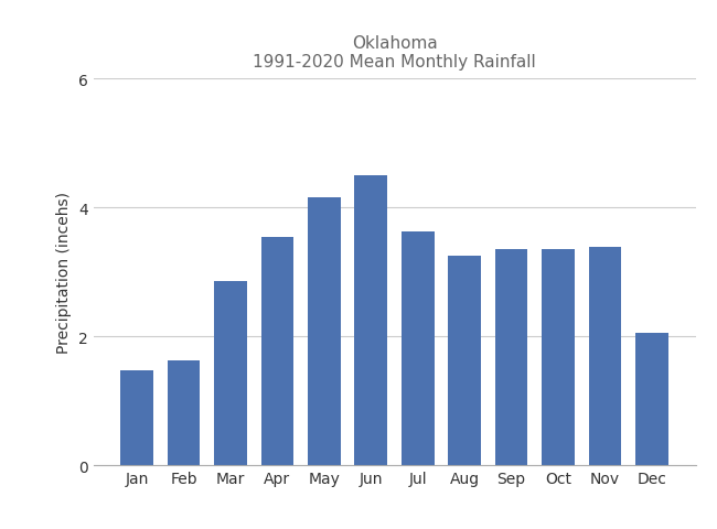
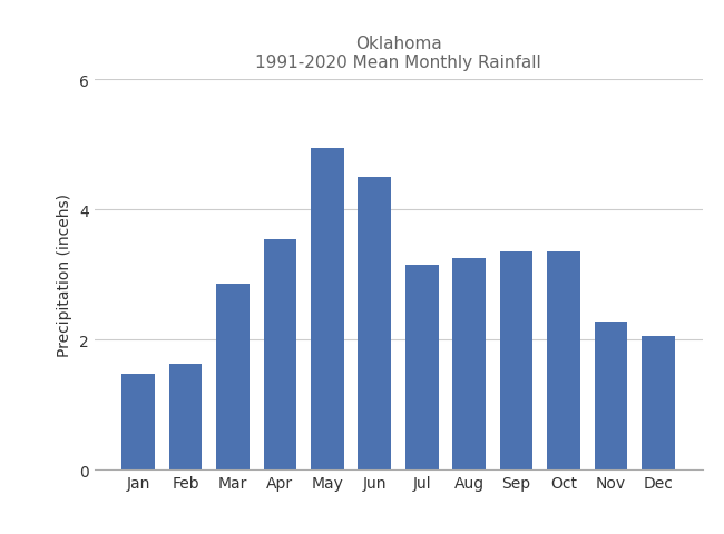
May: 4.16 -> 4.95
Jul: 3.62 -> 3.15
Nov: 3.38 -> 2.28
